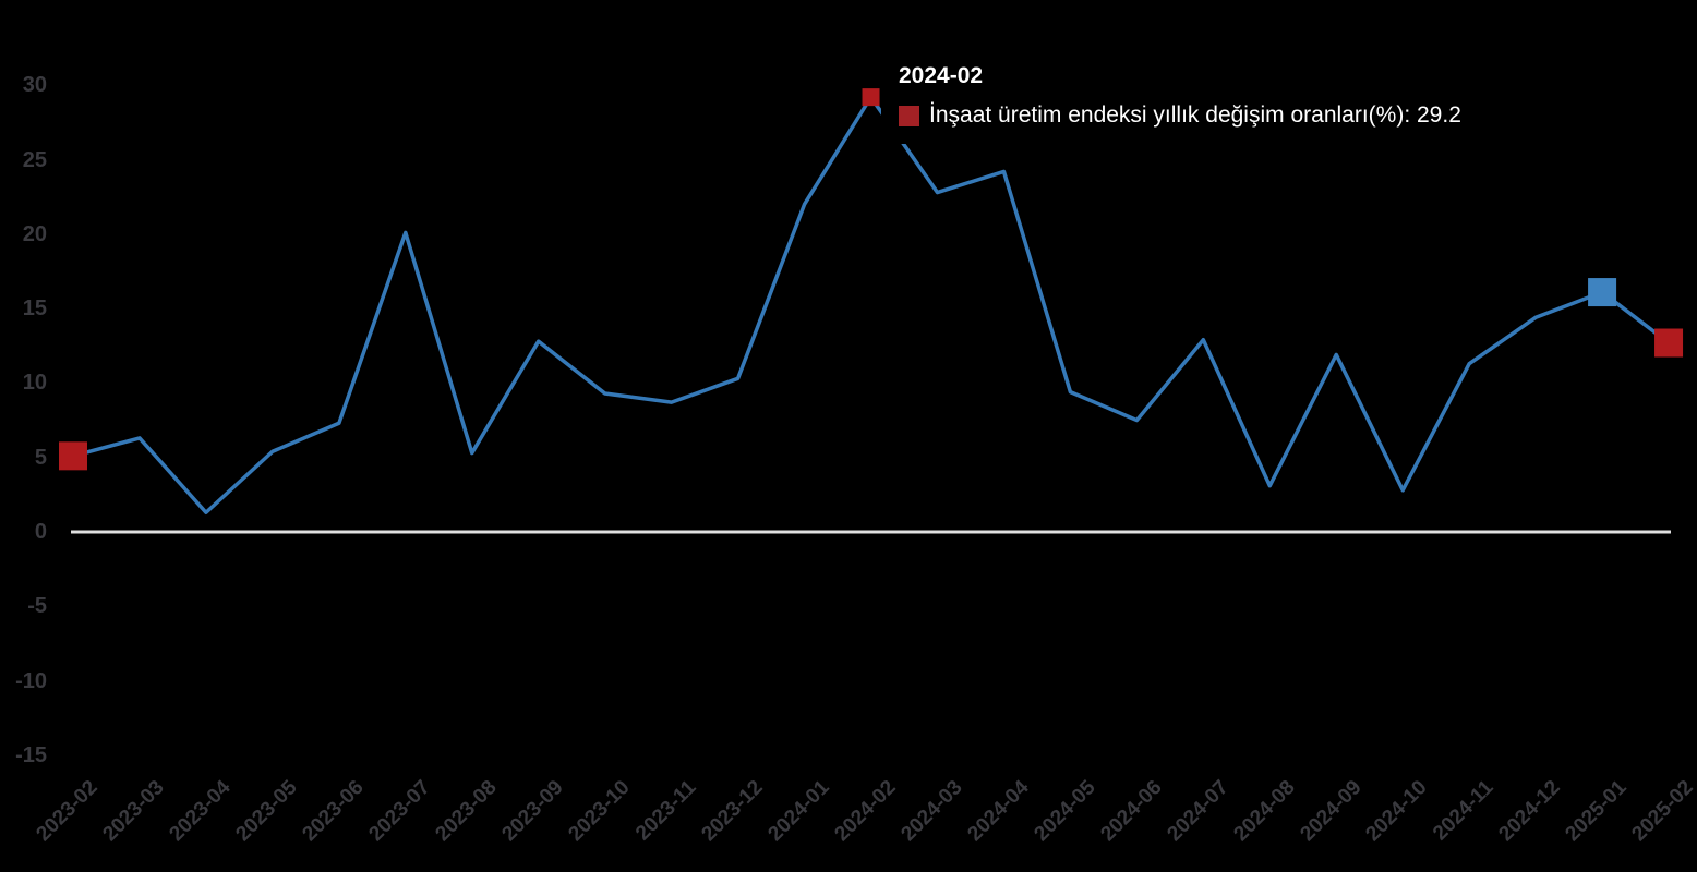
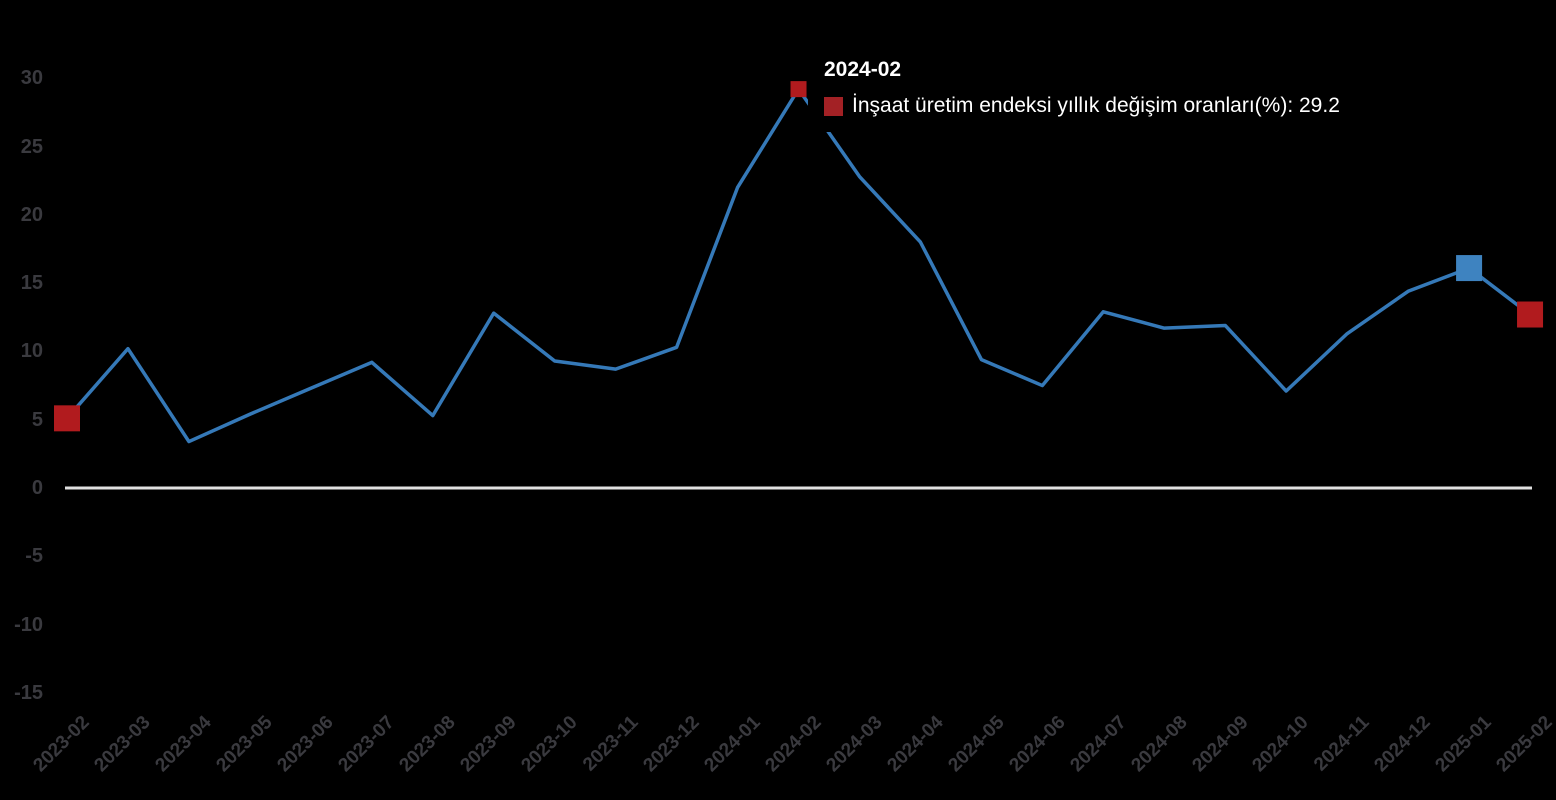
2023-03: 6.3 -> 10.2
2023-04: 1.3 -> 3.4
2023-07: 20.1 -> 9.2
2024-04: 24.2 -> 18.0
2024-08: 3.1 -> 11.7
2024-10: 2.8 -> 7.1
